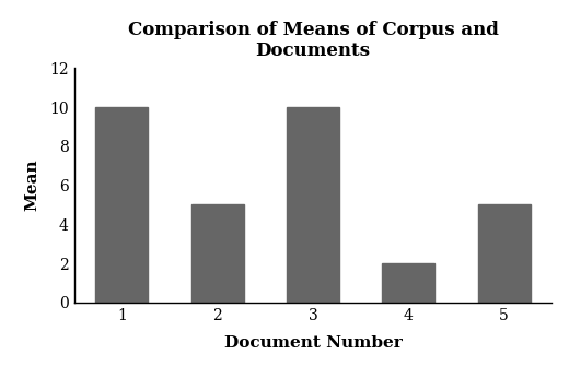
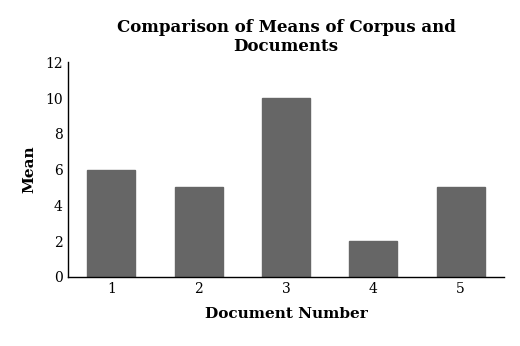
1: 10 -> 6
